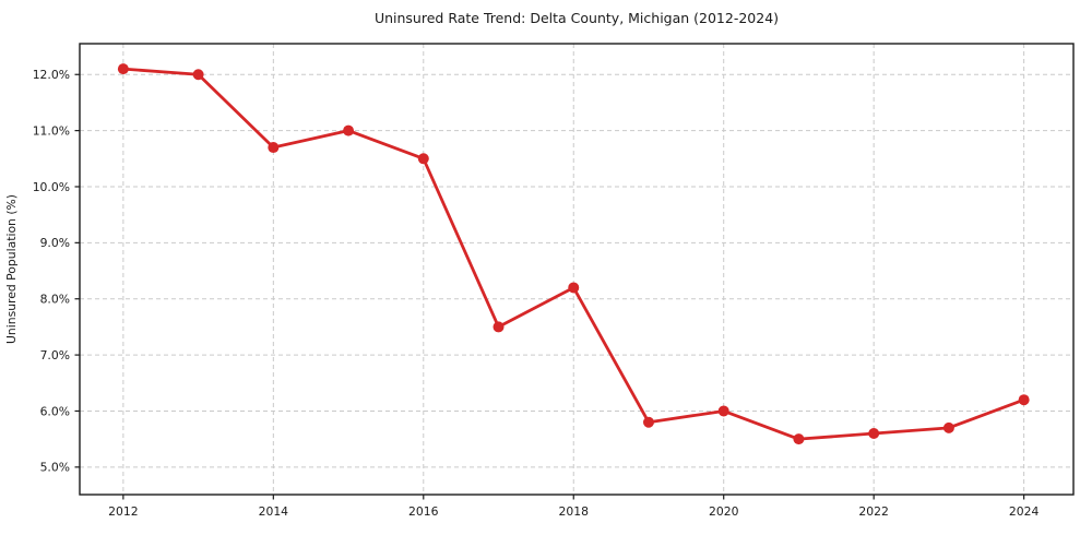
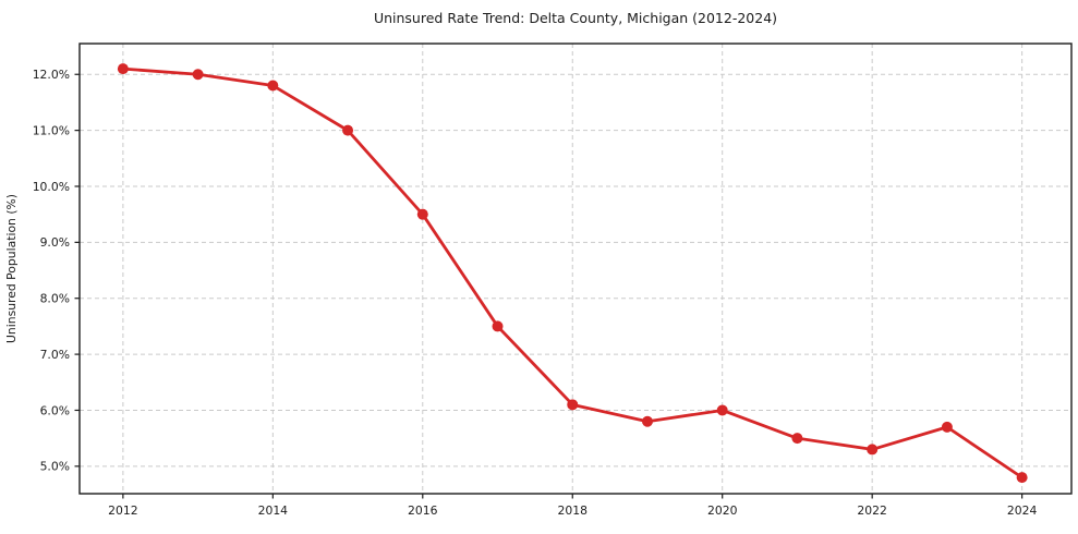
2014: 10.7% -> 11.8%
2016: 10.5% -> 9.5%
2018: 8.2% -> 6.1%
2022: 5.6% -> 5.3%
2024: 6.2% -> 4.8%
